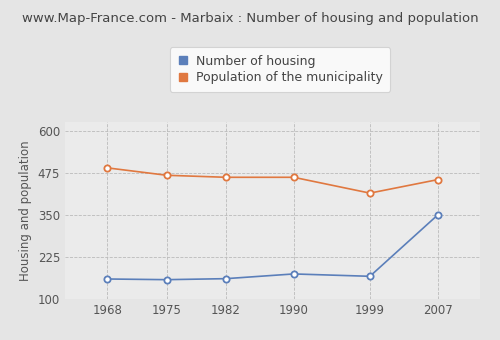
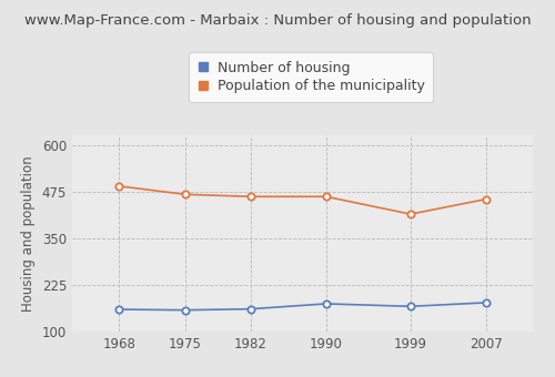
Number of housing/2007: 350 -> 178
